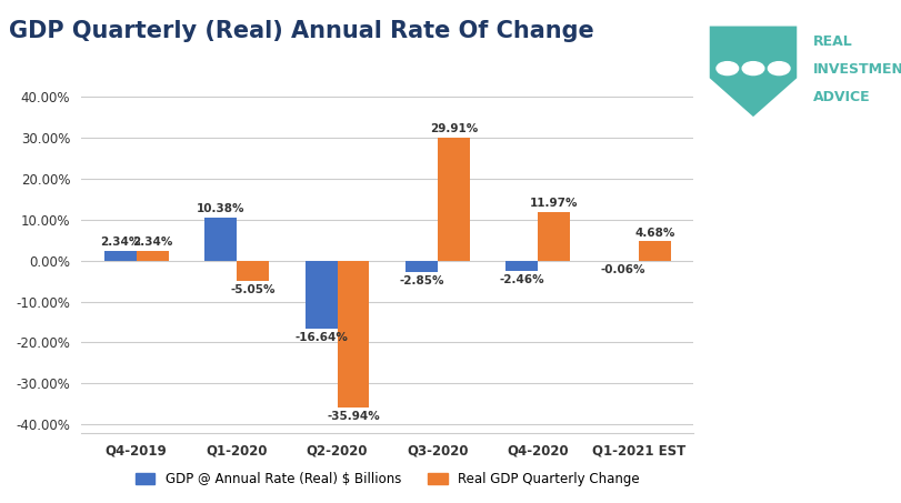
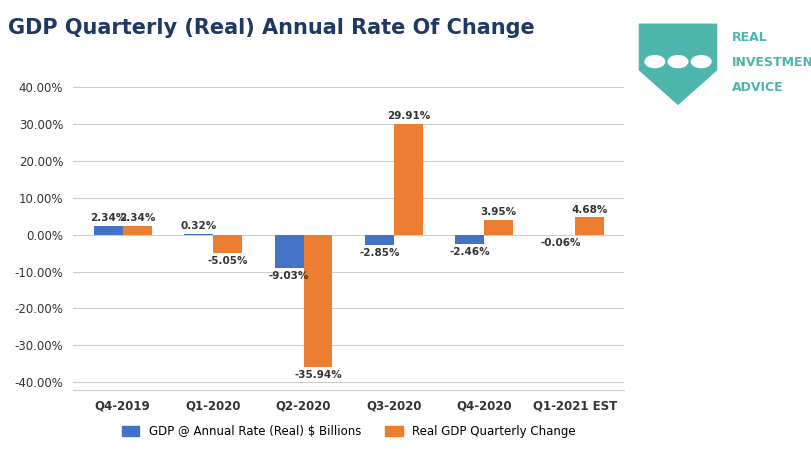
GDP @ Annual Rate (Real) $ Billions/Q1-2020: 10.38% -> 0.32%
GDP @ Annual Rate (Real) $ Billions/Q2-2020: -16.64% -> -9.03%
Real GDP Quarterly Change/Q4-2020: 11.97% -> 3.95%
